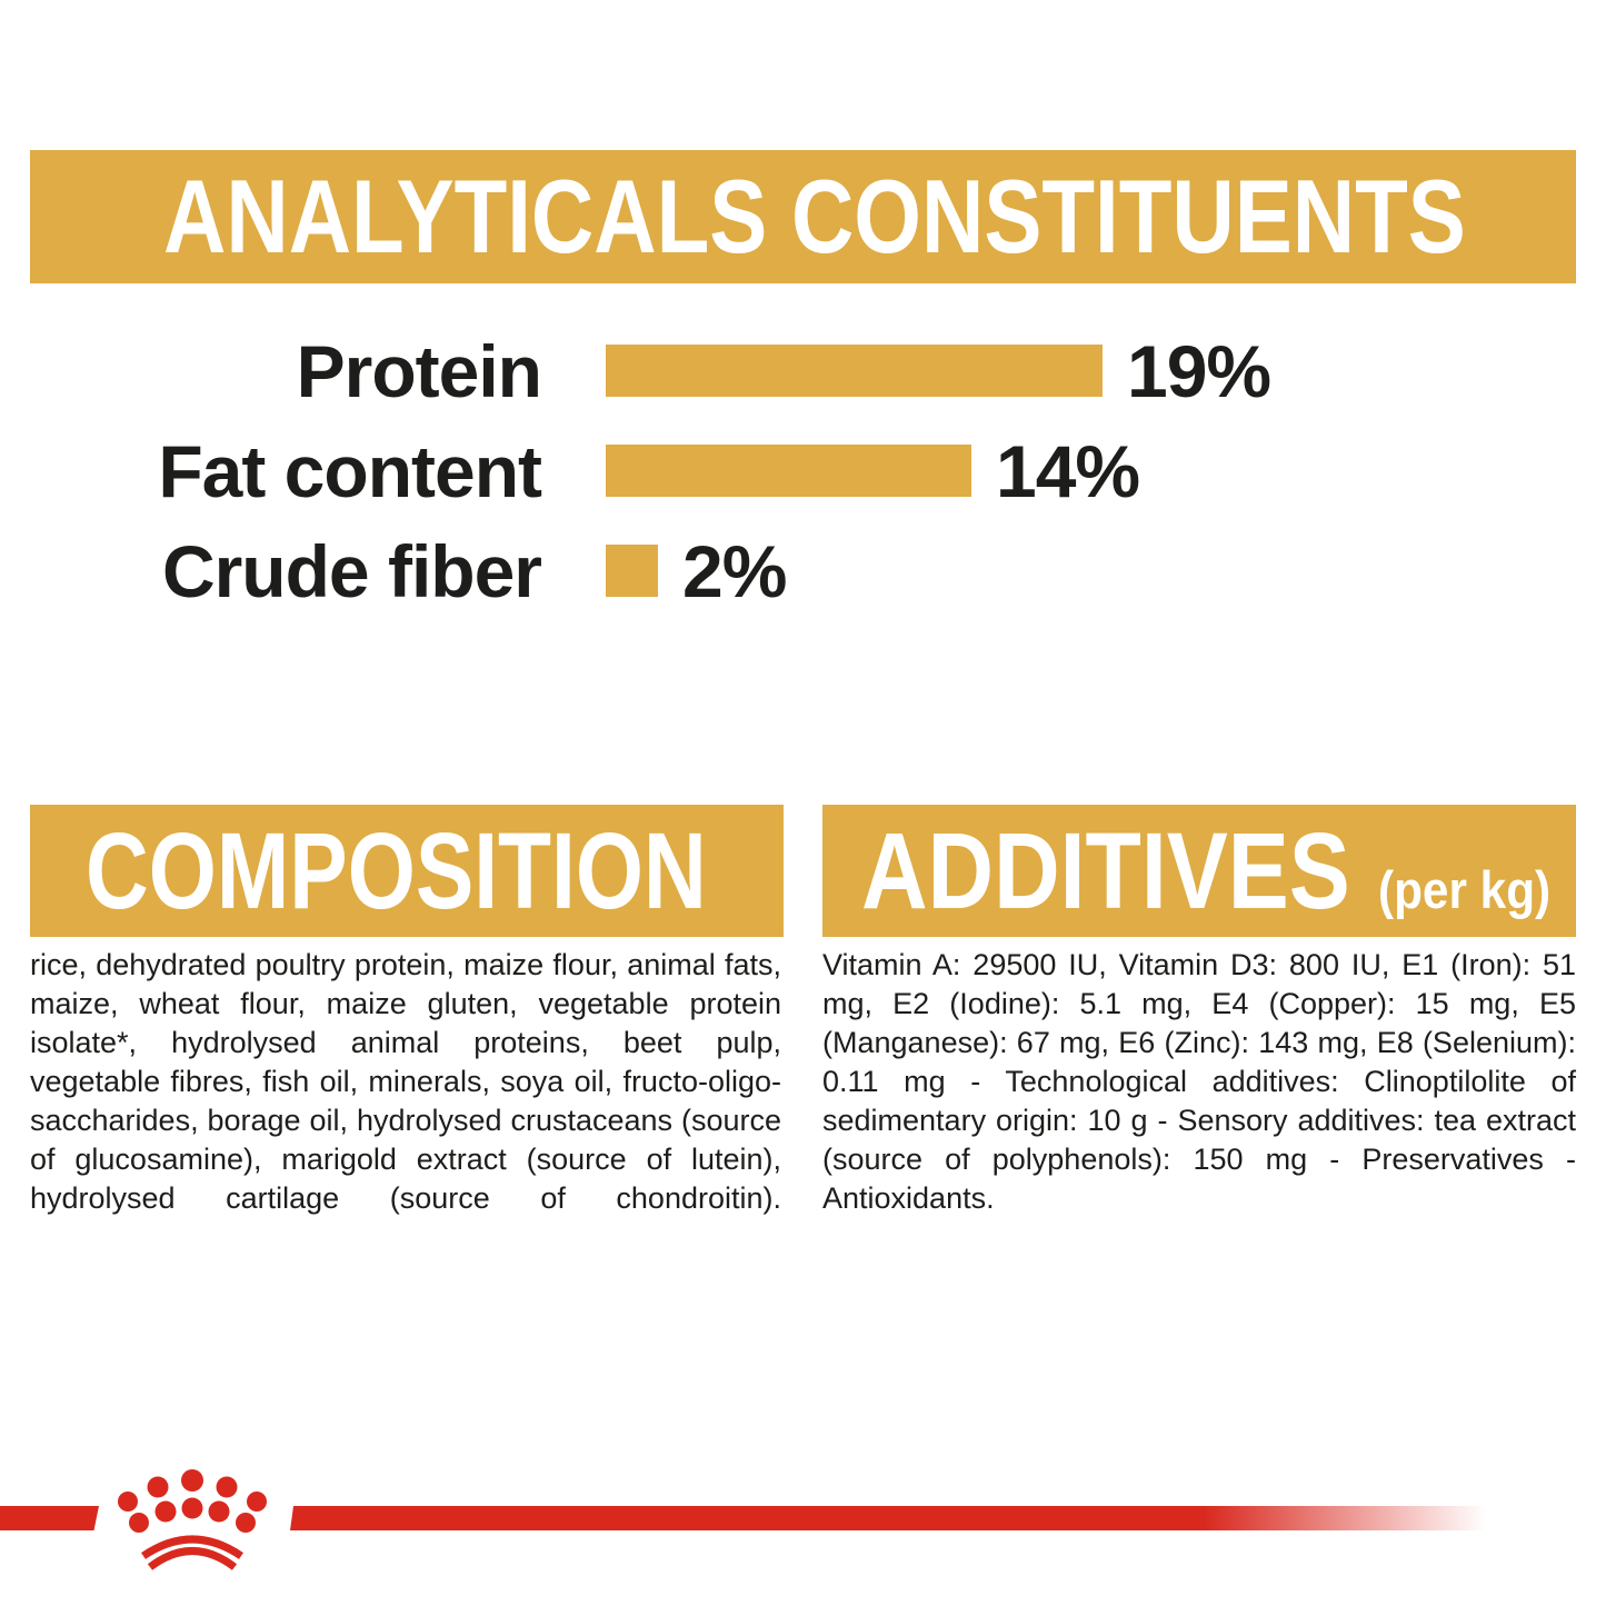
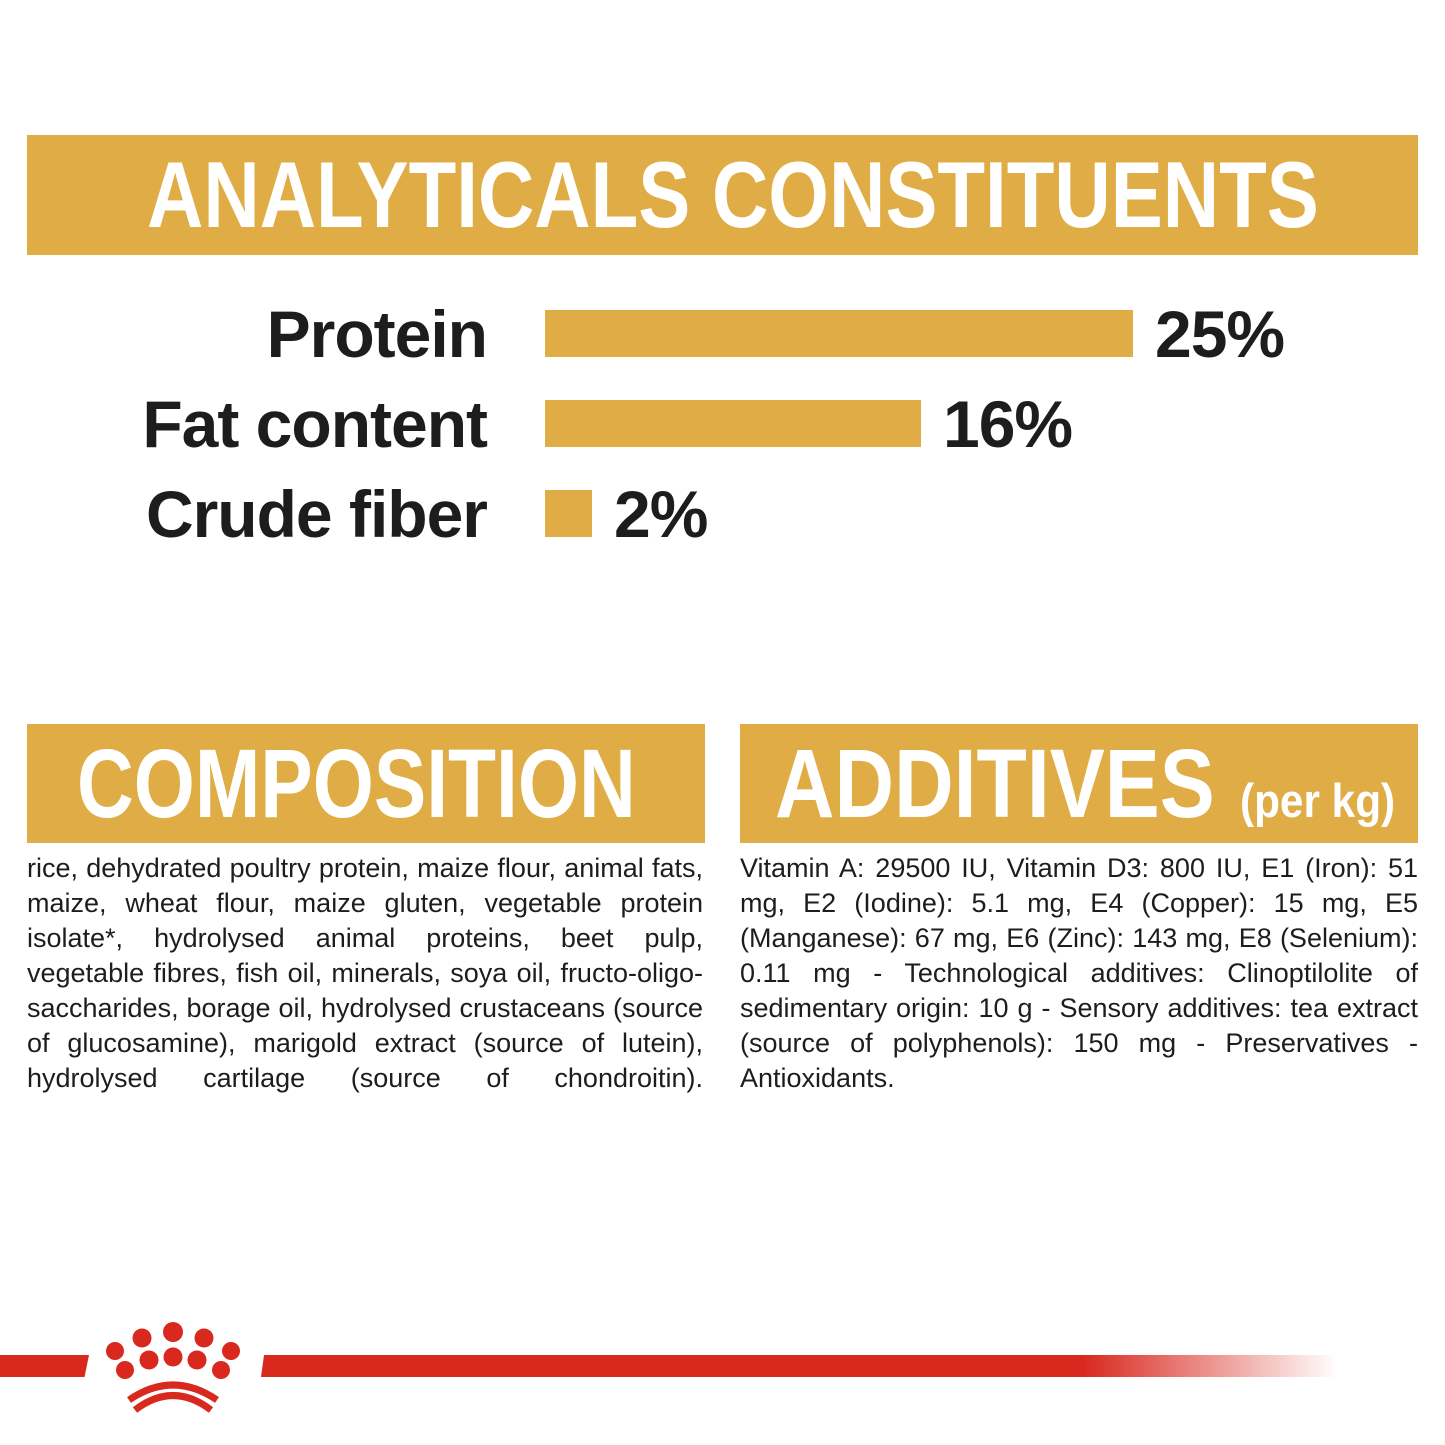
Protein: 19% -> 25%
Fat content: 14% -> 16%
